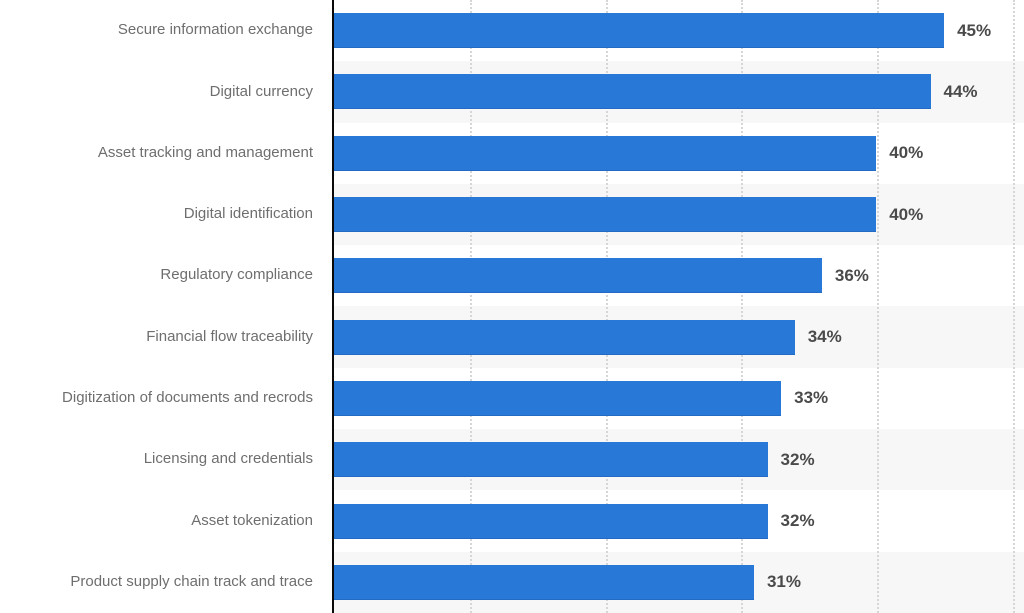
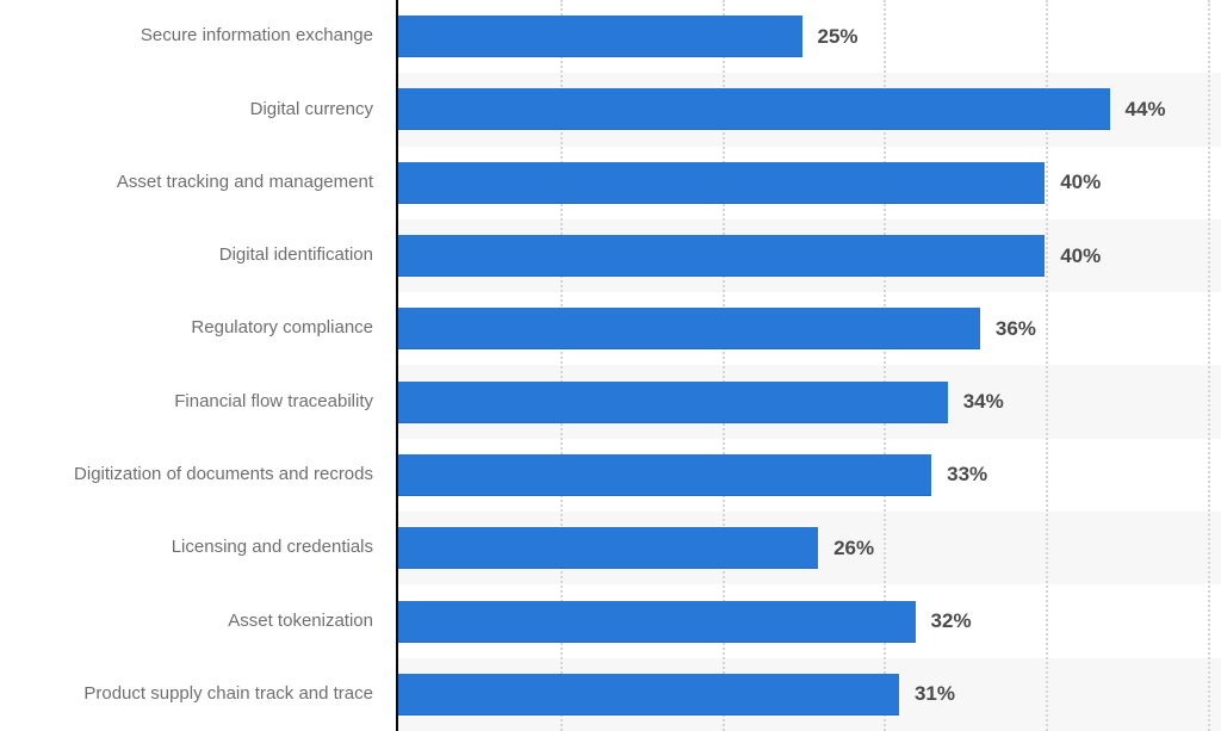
Secure information exchange: 45% -> 25%
Licensing and credentials: 32% -> 26%
